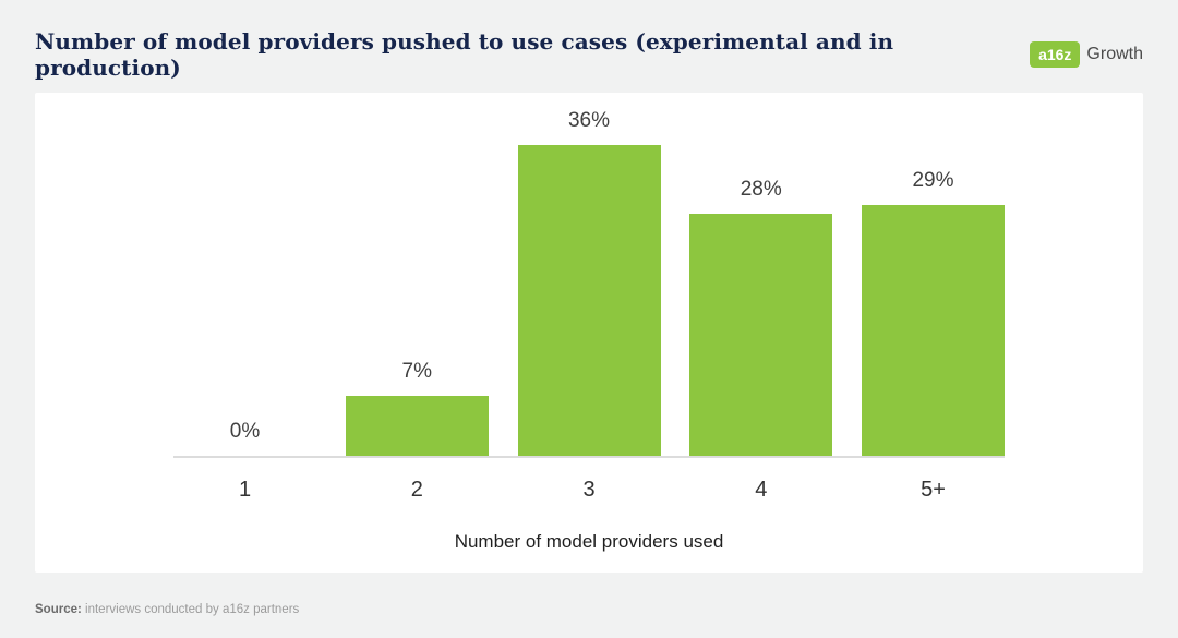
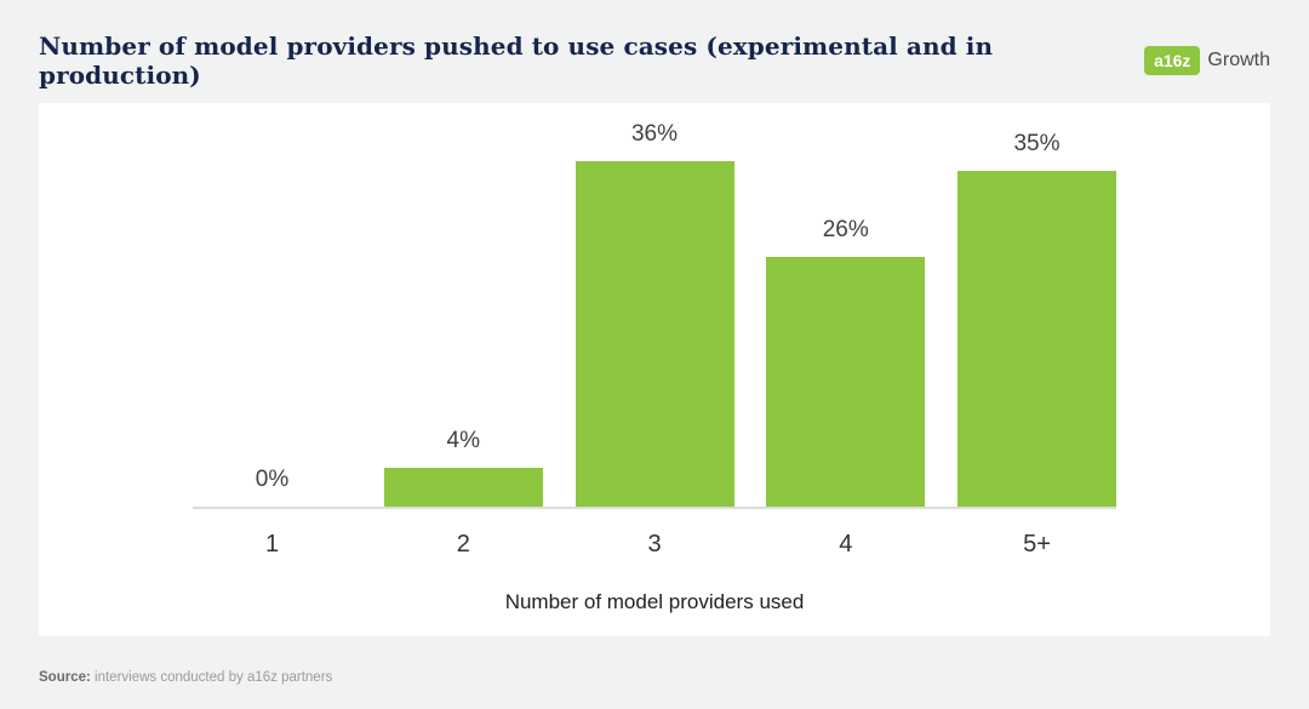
2: 7% -> 4%
4: 28% -> 26%
5+: 29% -> 35%
